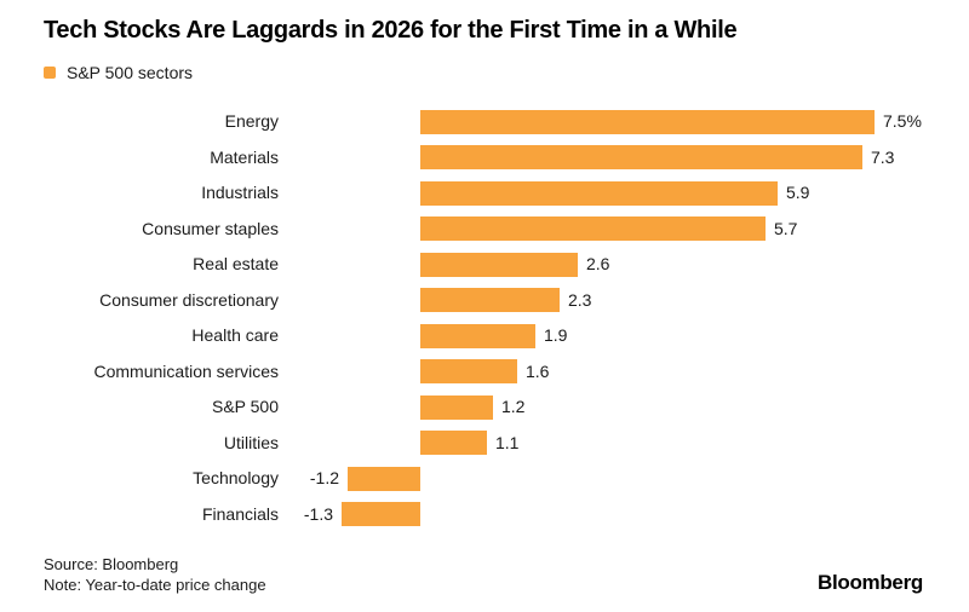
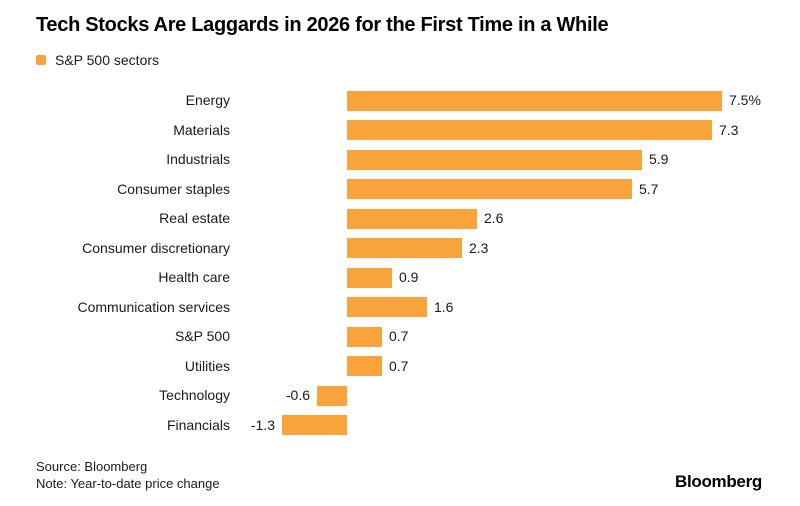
Health care: 1.9 -> 0.9
S&P 500: 1.2 -> 0.7
Utilities: 1.1 -> 0.7
Technology: -1.2 -> -0.6
